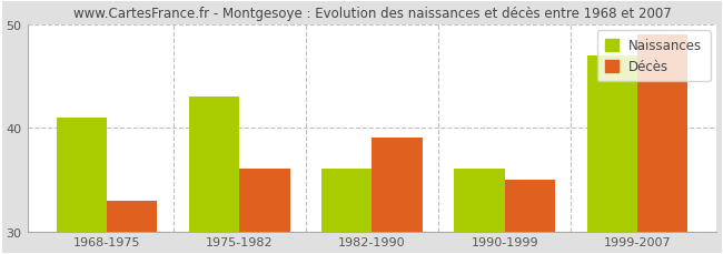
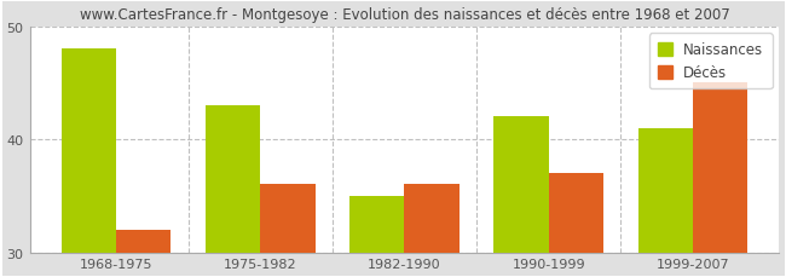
Naissances/1968-1975: 41 -> 48
Décès/1968-1975: 33 -> 32
Naissances/1982-1990: 36 -> 35
Décès/1982-1990: 39 -> 36
Naissances/1990-1999: 36 -> 42
Décès/1990-1999: 35 -> 37
Naissances/1999-2007: 47 -> 41
Décès/1999-2007: 49 -> 45
